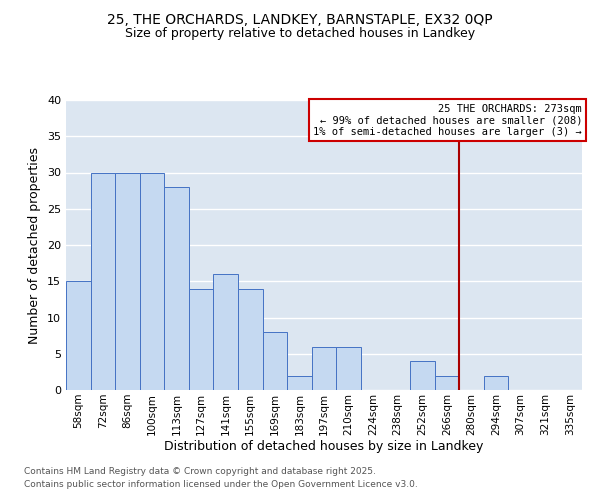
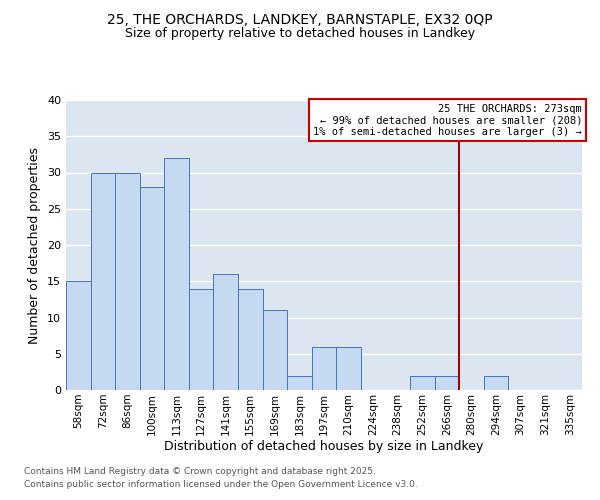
100sqm: 30 -> 28
113sqm: 28 -> 32
169sqm: 8 -> 11
252sqm: 4 -> 2
